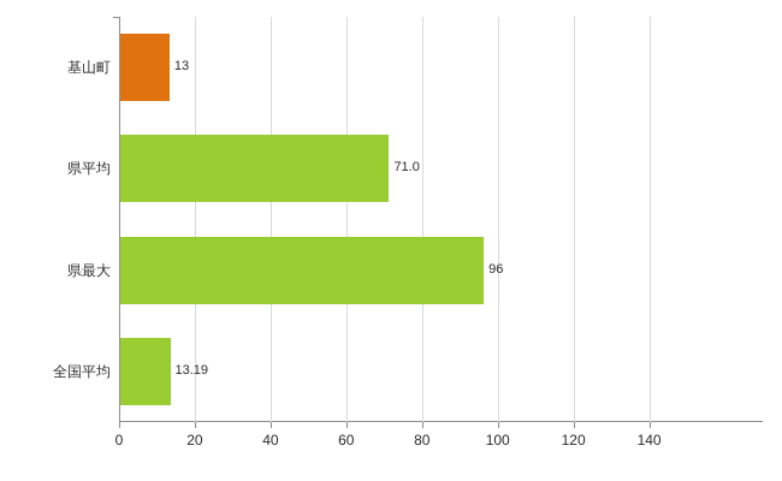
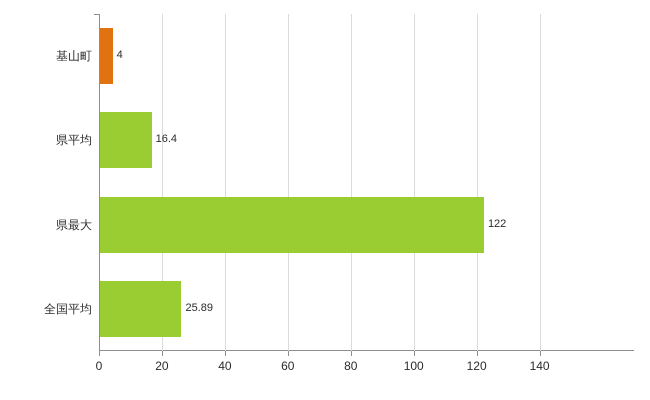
基山町: 13 -> 4
県平均: 71.0 -> 16.4
県最大: 96 -> 122
全国平均: 13.19 -> 25.89
